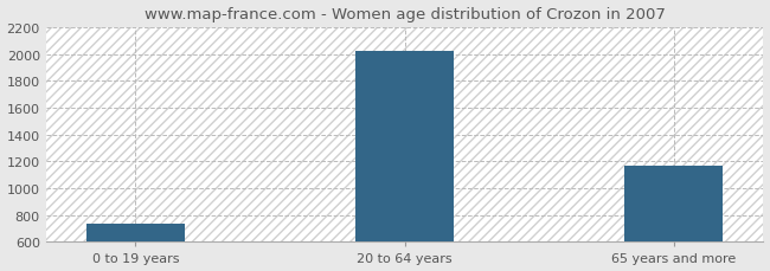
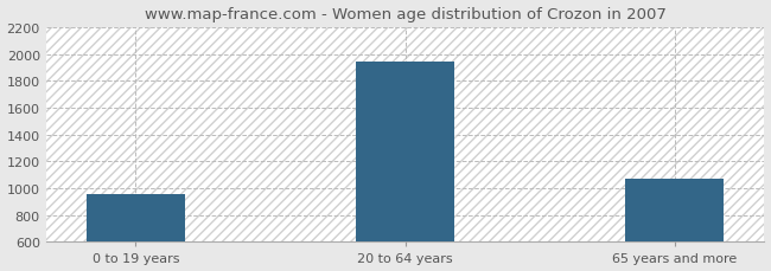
0 to 19 years: 740 -> 960
20 to 64 years: 2020 -> 1940
65 years and more: 1160 -> 1070
